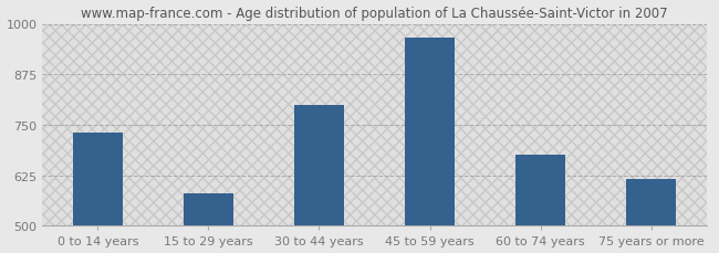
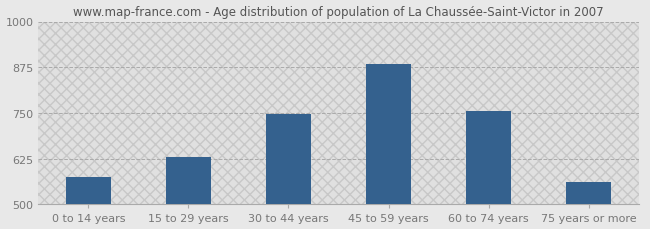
0 to 14 years: 730 -> 575
15 to 29 years: 580 -> 630
30 to 44 years: 800 -> 748
45 to 59 years: 965 -> 884
60 to 74 years: 675 -> 756
75 years or more: 615 -> 562
